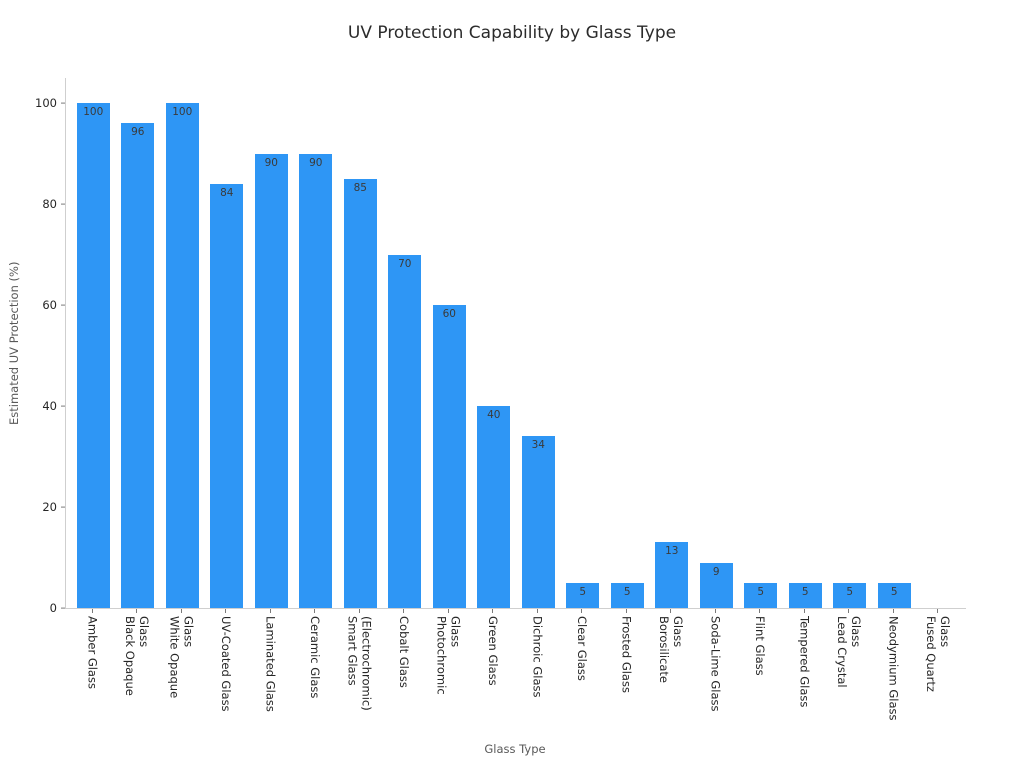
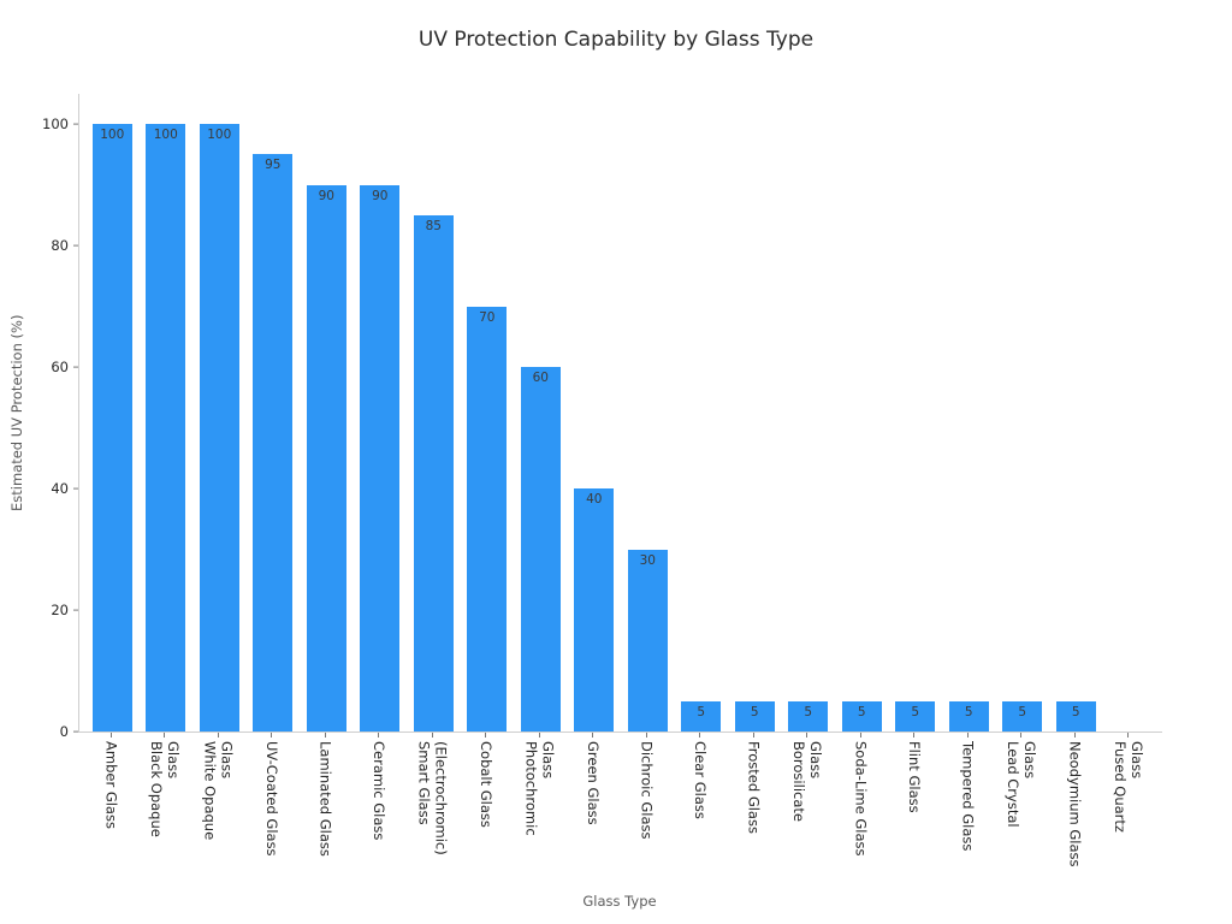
Black Opaque Glass: 96 -> 100
UV-Coated Glass: 84 -> 95
Dichroic Glass: 34 -> 30
Borosilicate Glass: 13 -> 5
Soda-Lime Glass: 9 -> 5
